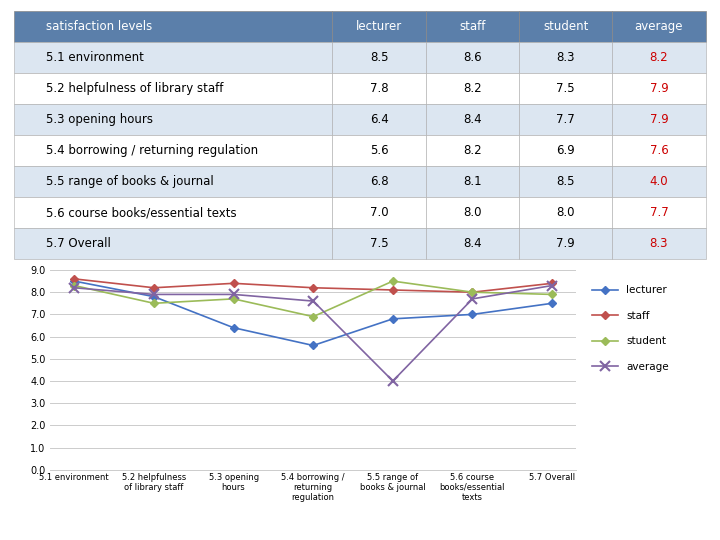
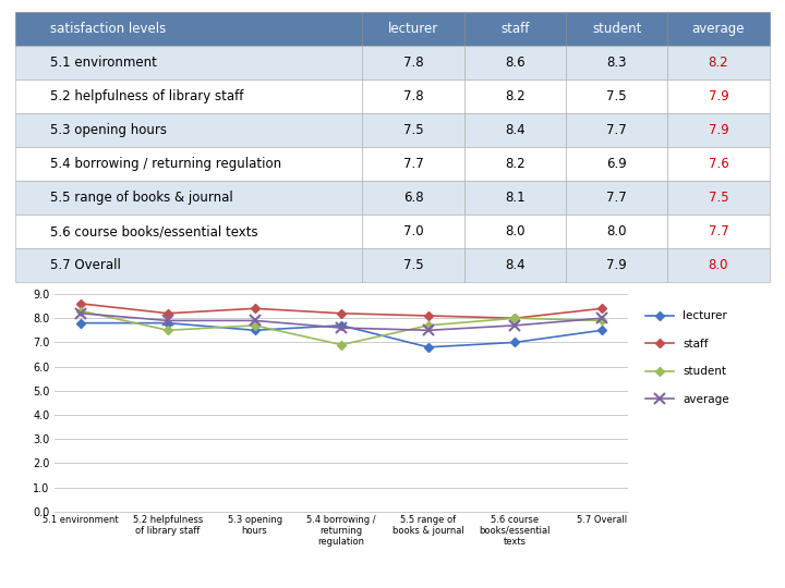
lecturer/5.1 environment: 8.5 -> 7.8
lecturer/5.3 opening hours: 6.4 -> 7.5
lecturer/5.4 borrowing / returning regulation: 5.6 -> 7.7
student/5.5 range of books & journal: 8.5 -> 7.7
average/5.5 range of books & journal: 4.0 -> 7.5
average/5.7 Overall: 8.3 -> 8.0
